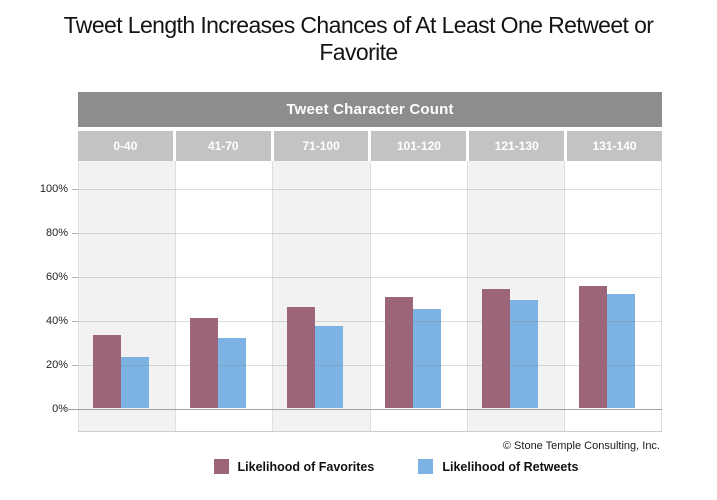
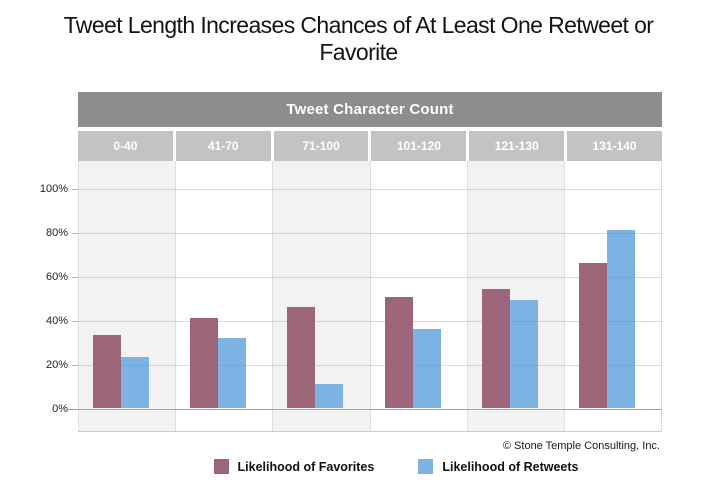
Likelihood of Retweets/71-100: 38% -> 11%
Likelihood of Retweets/101-120: 45% -> 36%
Likelihood of Favorites/131-140: 56% -> 66%
Likelihood of Retweets/131-140: 52% -> 81%
